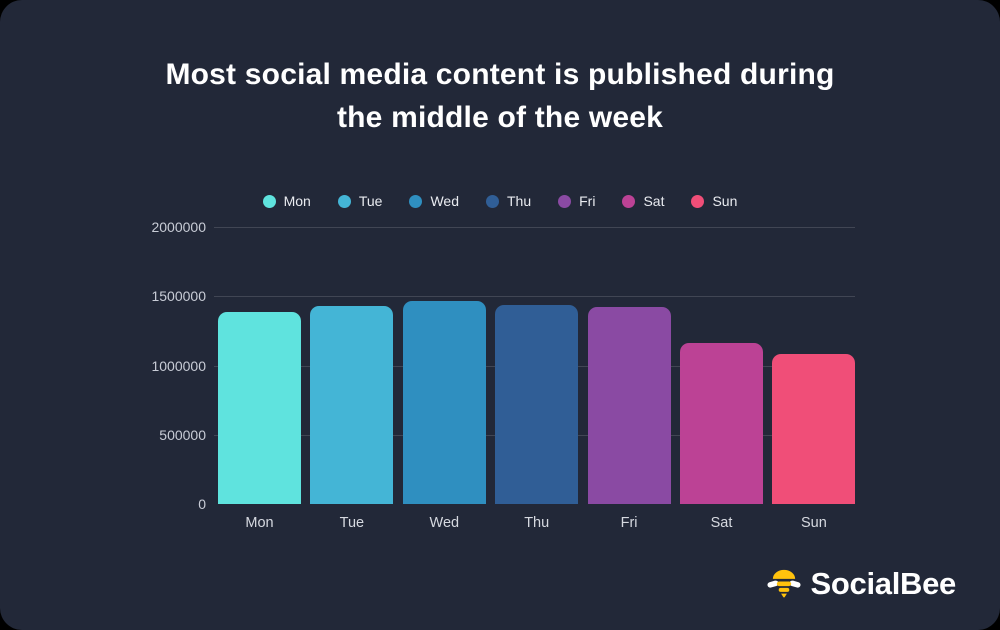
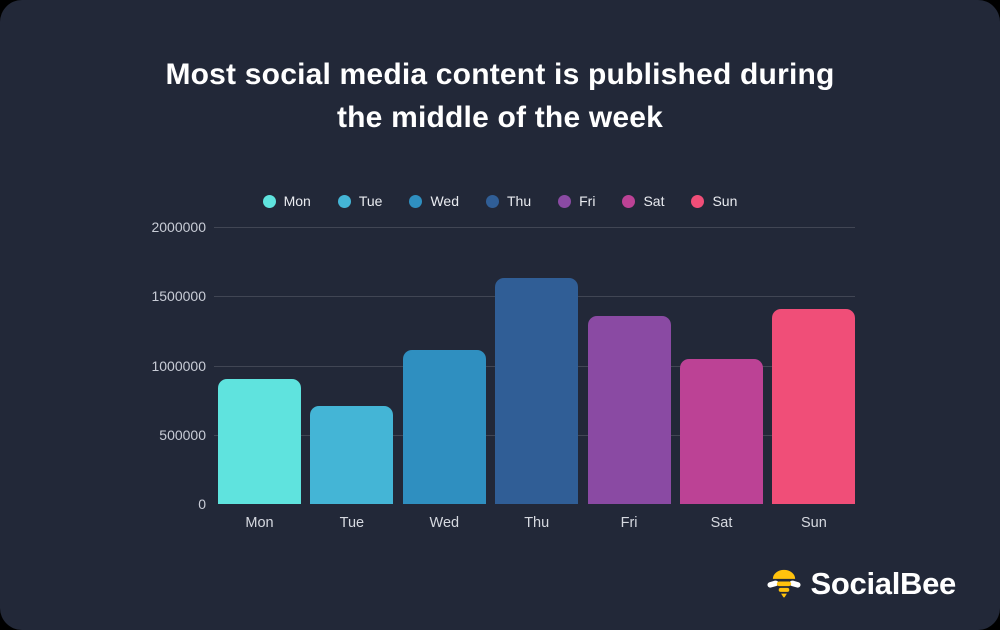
Mon: 1380000 -> 900000
Tue: 1430000 -> 710000
Wed: 1460000 -> 1110000
Thu: 1440000 -> 1630000
Fri: 1420000 -> 1360000
Sat: 1160000 -> 1050000
Sun: 1080000 -> 1410000
